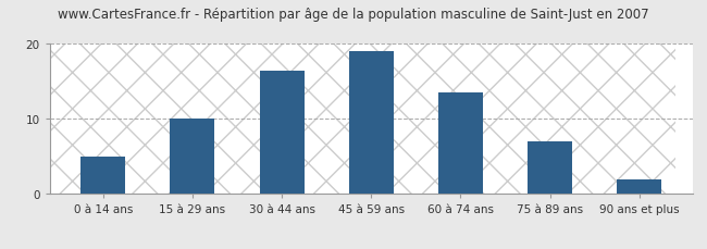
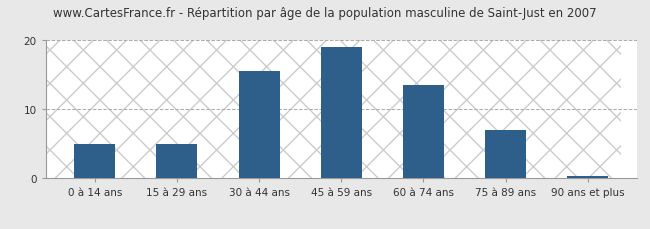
15 à 29 ans: 10.0 -> 5.0
30 à 44 ans: 16.4 -> 15.5
90 ans et plus: 2.0 -> 0.3
